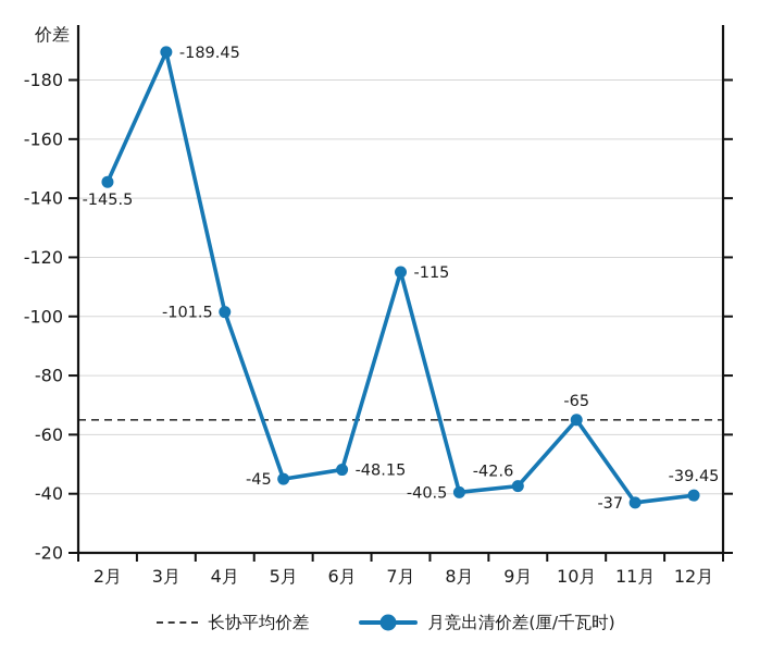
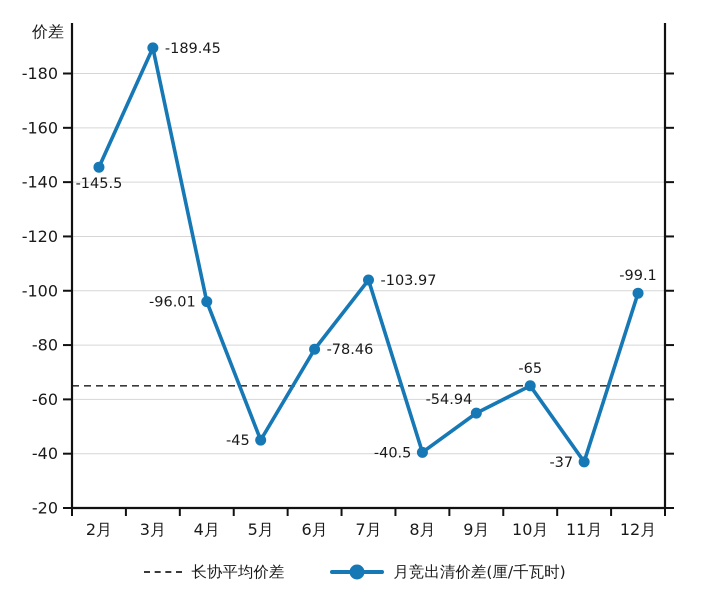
4月: -101.5 -> -96.01
6月: -48.15 -> -78.46
7月: -115 -> -103.97
9月: -42.6 -> -54.94
12月: -39.45 -> -99.1
